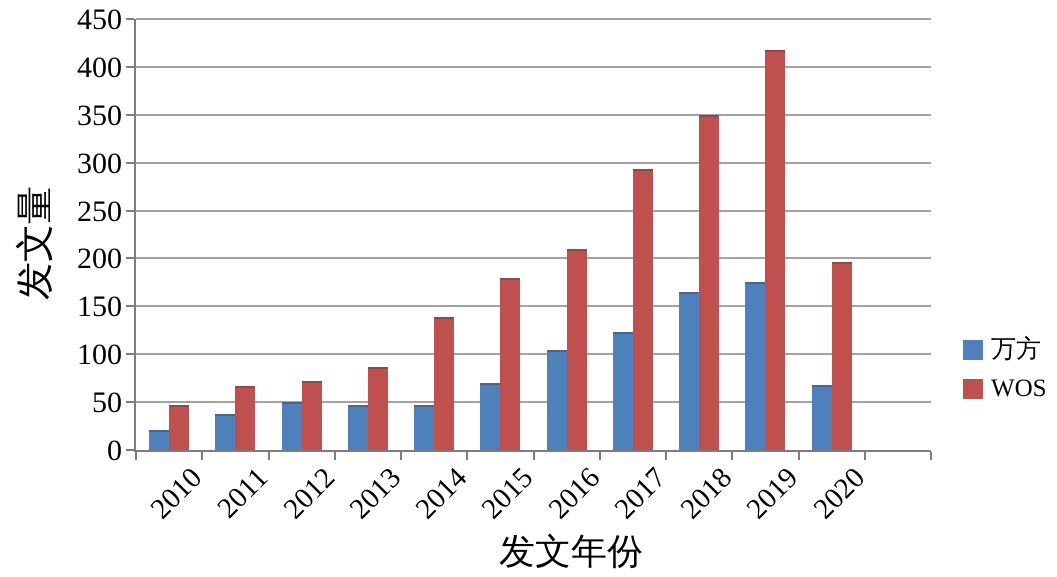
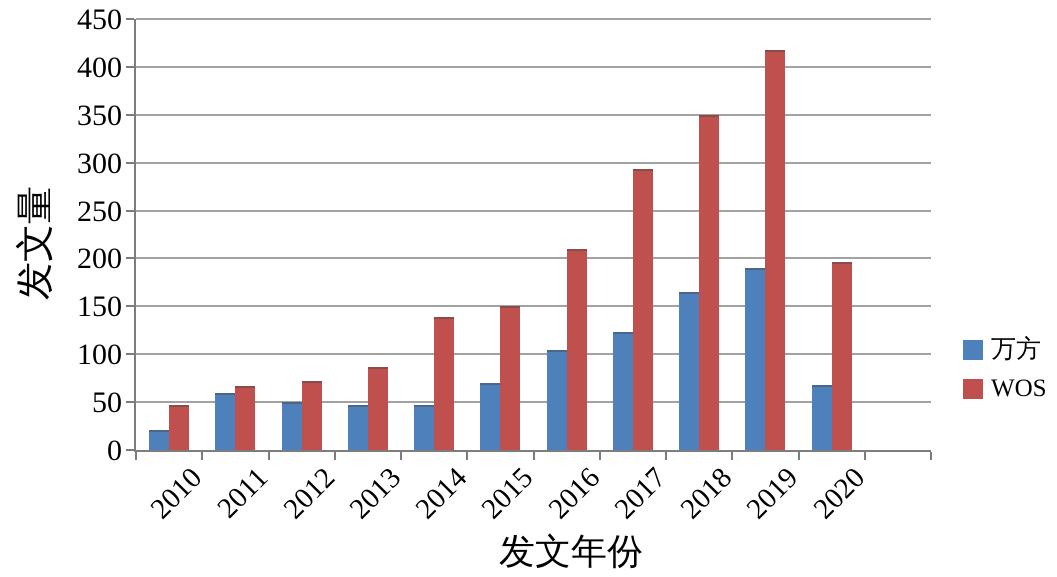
万方/2011: 40 -> 60
WOS/2015: 180 -> 150
万方/2019: 180 -> 190
